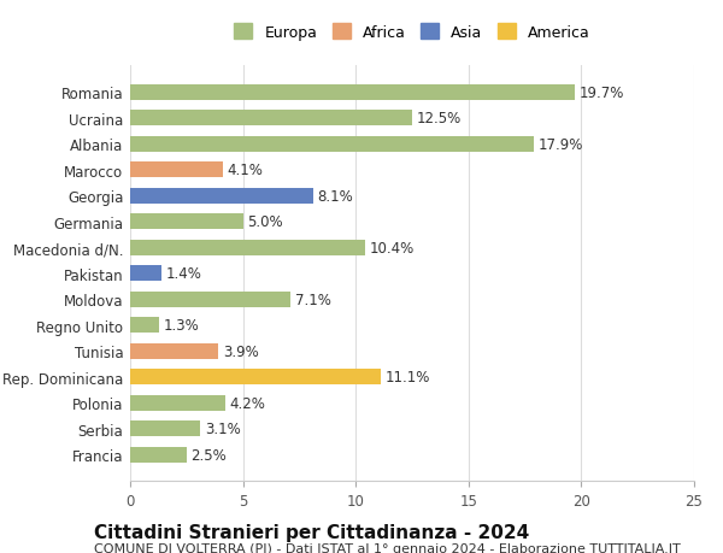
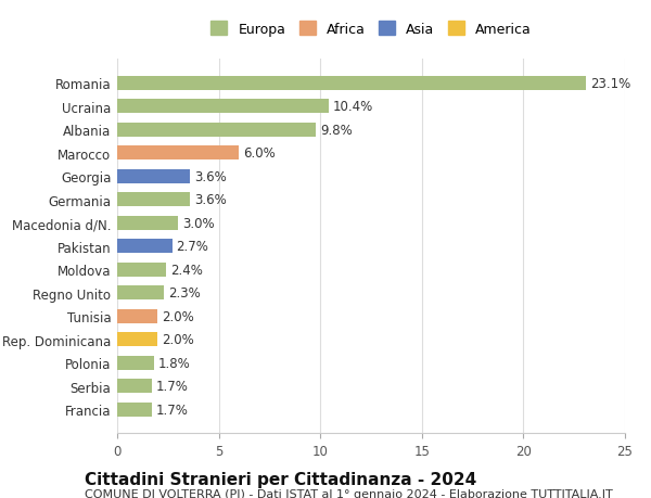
Romania: 19.7% -> 23.1%
Ucraina: 12.5% -> 10.4%
Albania: 17.9% -> 9.8%
Marocco: 4.1% -> 6.0%
Georgia: 8.1% -> 3.6%
Germania: 5.0% -> 3.6%
Macedonia d/N.: 10.4% -> 3.0%
Pakistan: 1.4% -> 2.7%
Moldova: 7.1% -> 2.4%
Regno Unito: 1.3% -> 2.3%
Tunisia: 3.9% -> 2.0%
Rep. Dominicana: 11.1% -> 2.0%
Polonia: 4.2% -> 1.8%
Serbia: 3.1% -> 1.7%
Francia: 2.5% -> 1.7%
